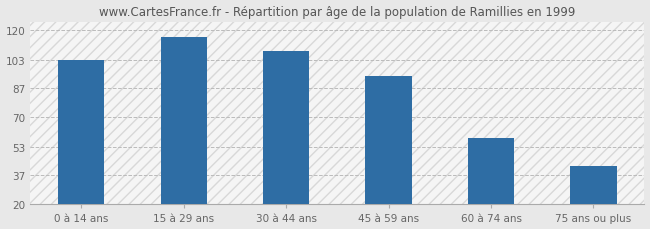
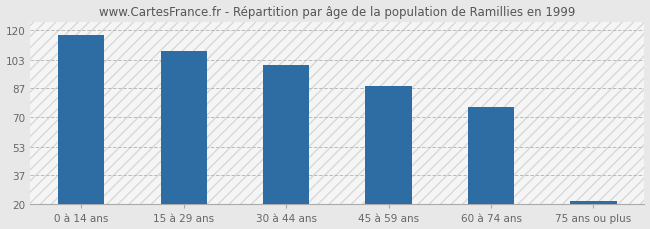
0 à 14 ans: 103 -> 117
15 à 29 ans: 116 -> 108
30 à 44 ans: 108 -> 100
45 à 59 ans: 94 -> 88
60 à 74 ans: 58 -> 76
75 ans ou plus: 42 -> 22
